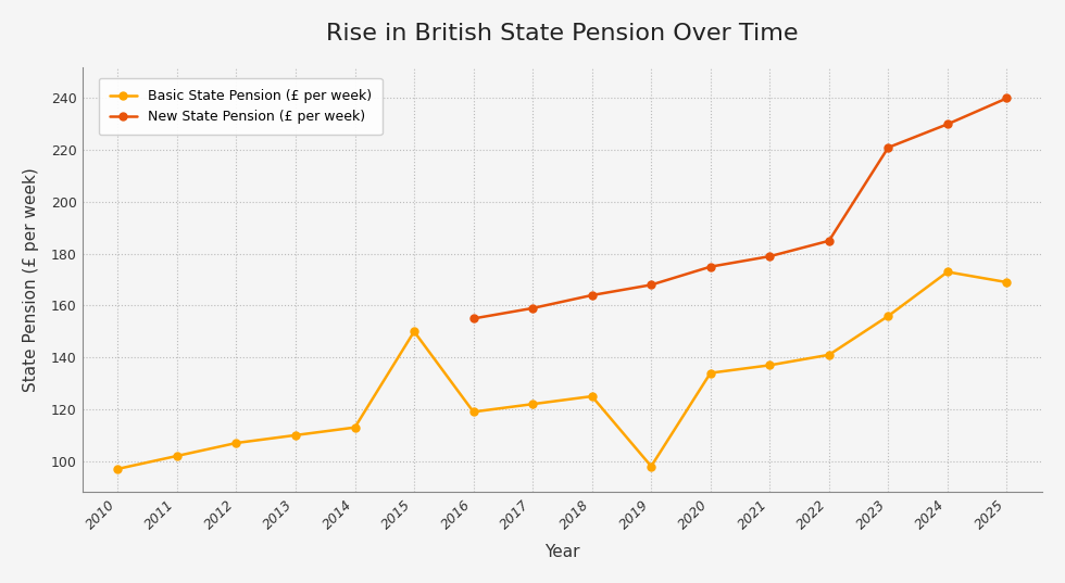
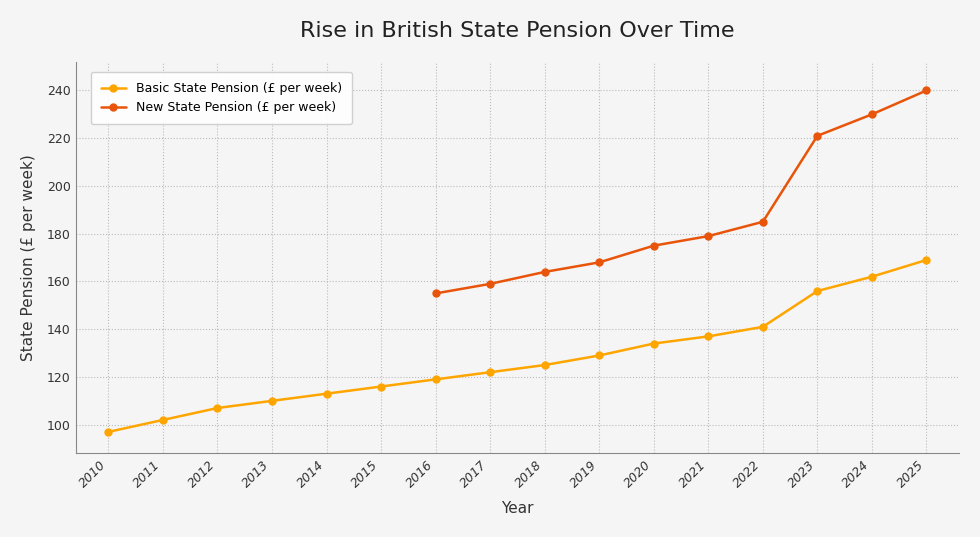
Basic State Pension (£ per week)/2015: 150 -> 116
Basic State Pension (£ per week)/2019: 98 -> 129
Basic State Pension (£ per week)/2024: 173 -> 162
